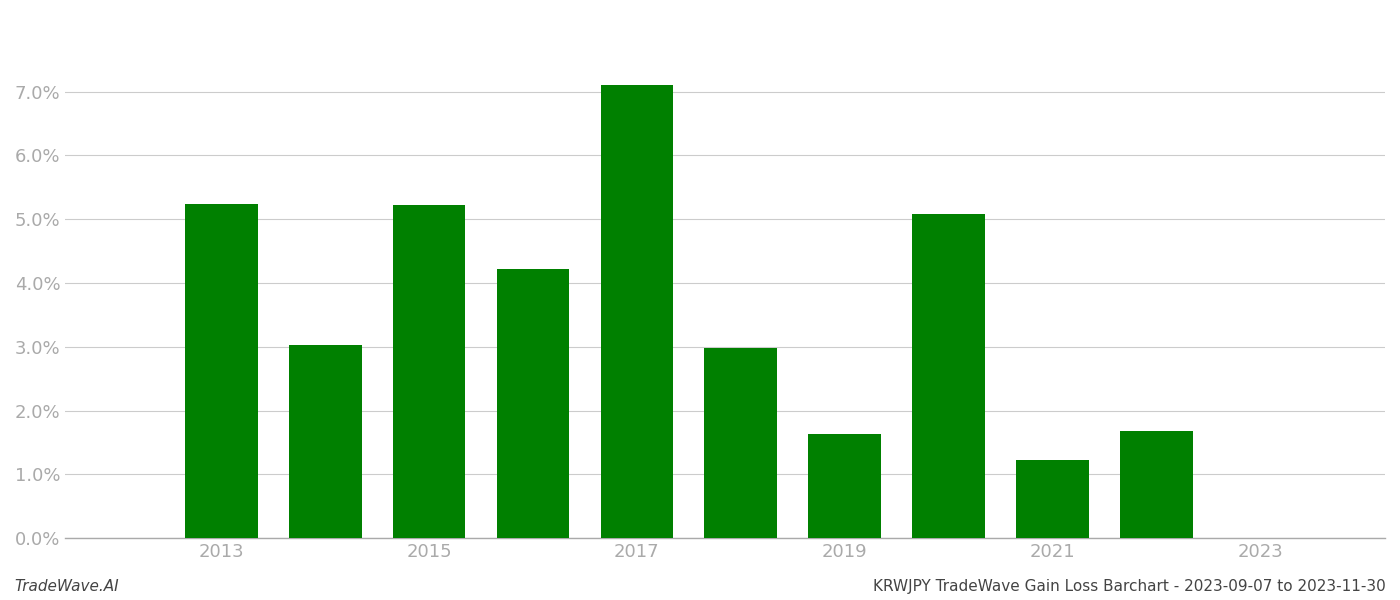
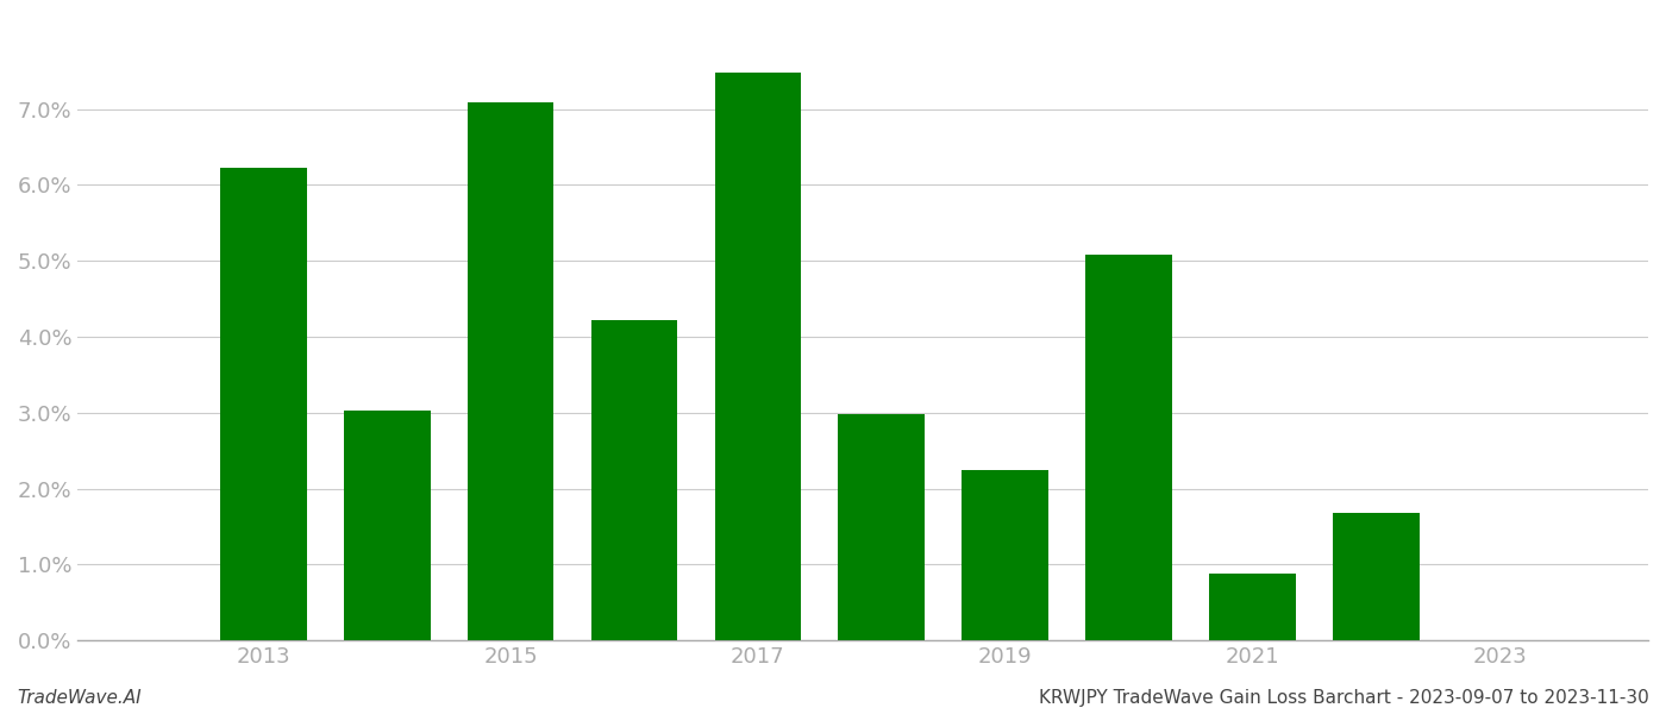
2013: 5.24% -> 6.23%
2015: 5.22% -> 7.08%
2017: 7.10% -> 7.48%
2019: 1.64% -> 2.25%
2021: 1.22% -> 0.88%
